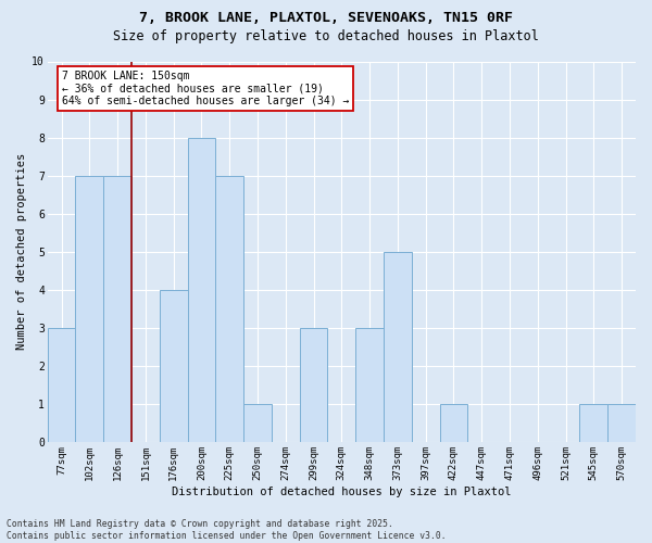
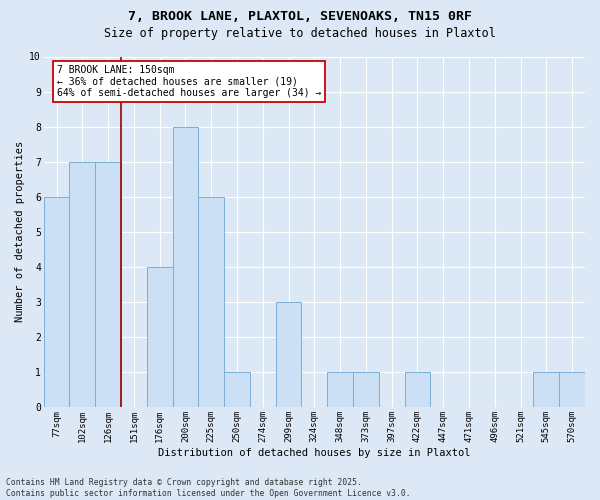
77sqm: 3 -> 6
225sqm: 7 -> 6
348sqm: 3 -> 1
373sqm: 5 -> 1
